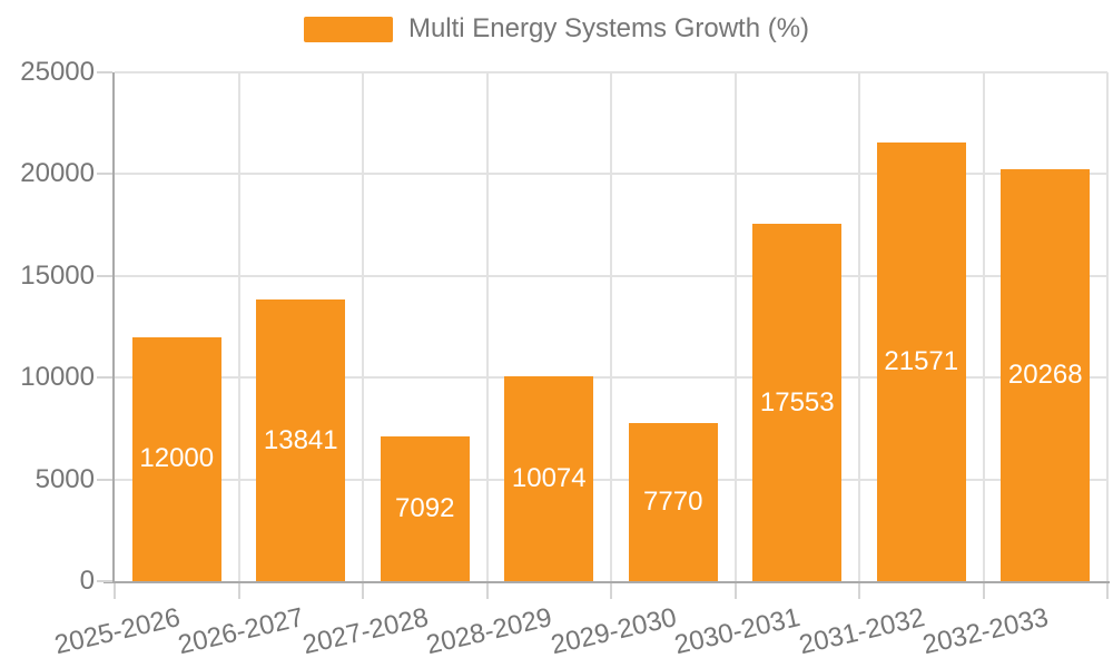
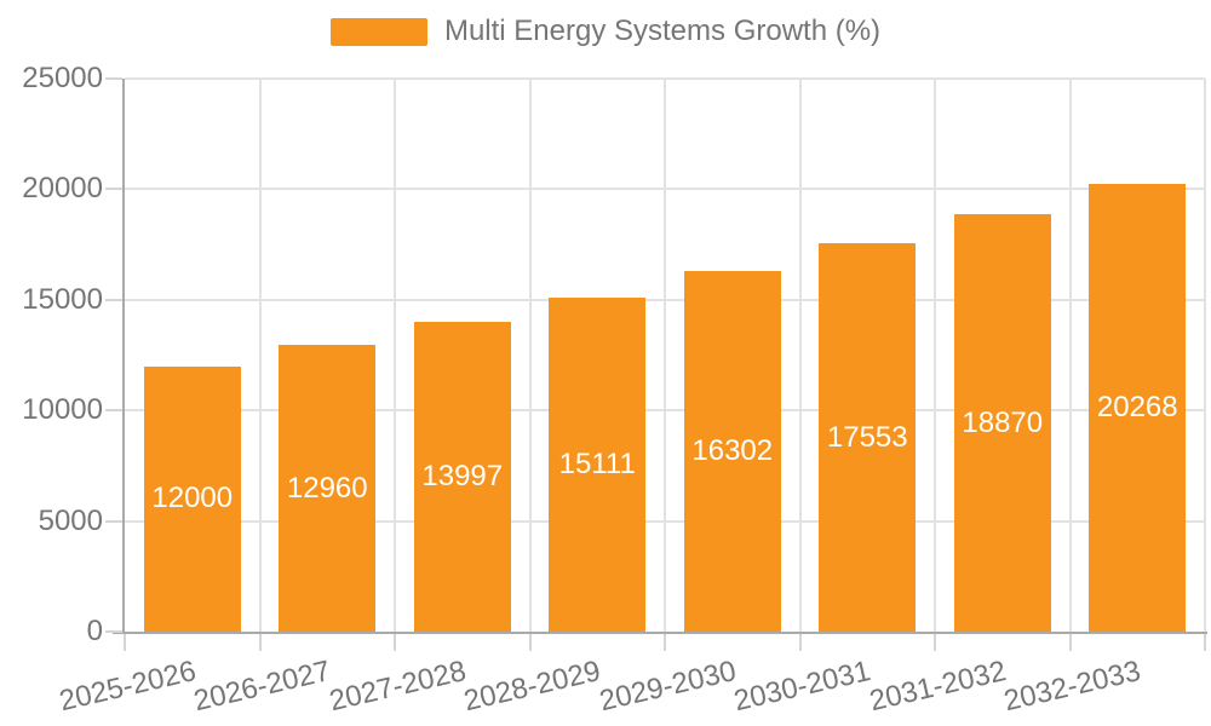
2026-2027: 13841 -> 12960
2027-2028: 7092 -> 13997
2028-2029: 10074 -> 15111
2029-2030: 7770 -> 16302
2031-2032: 21571 -> 18870
